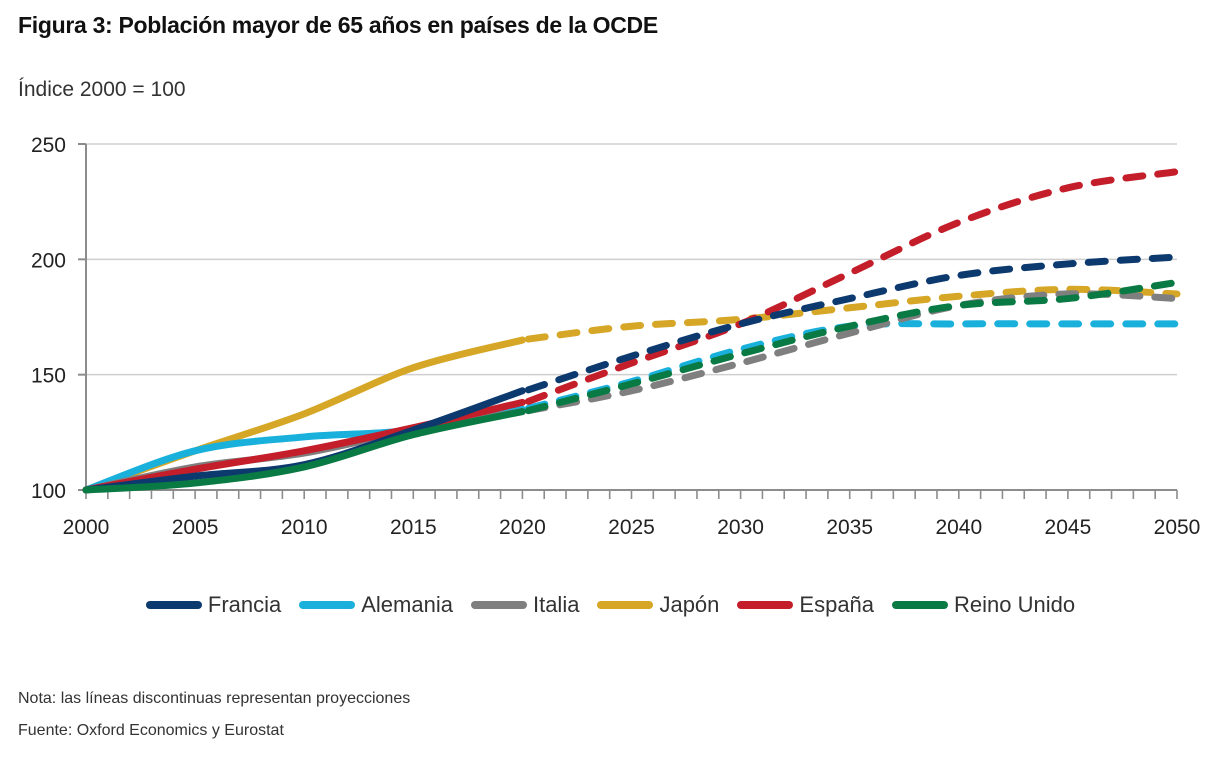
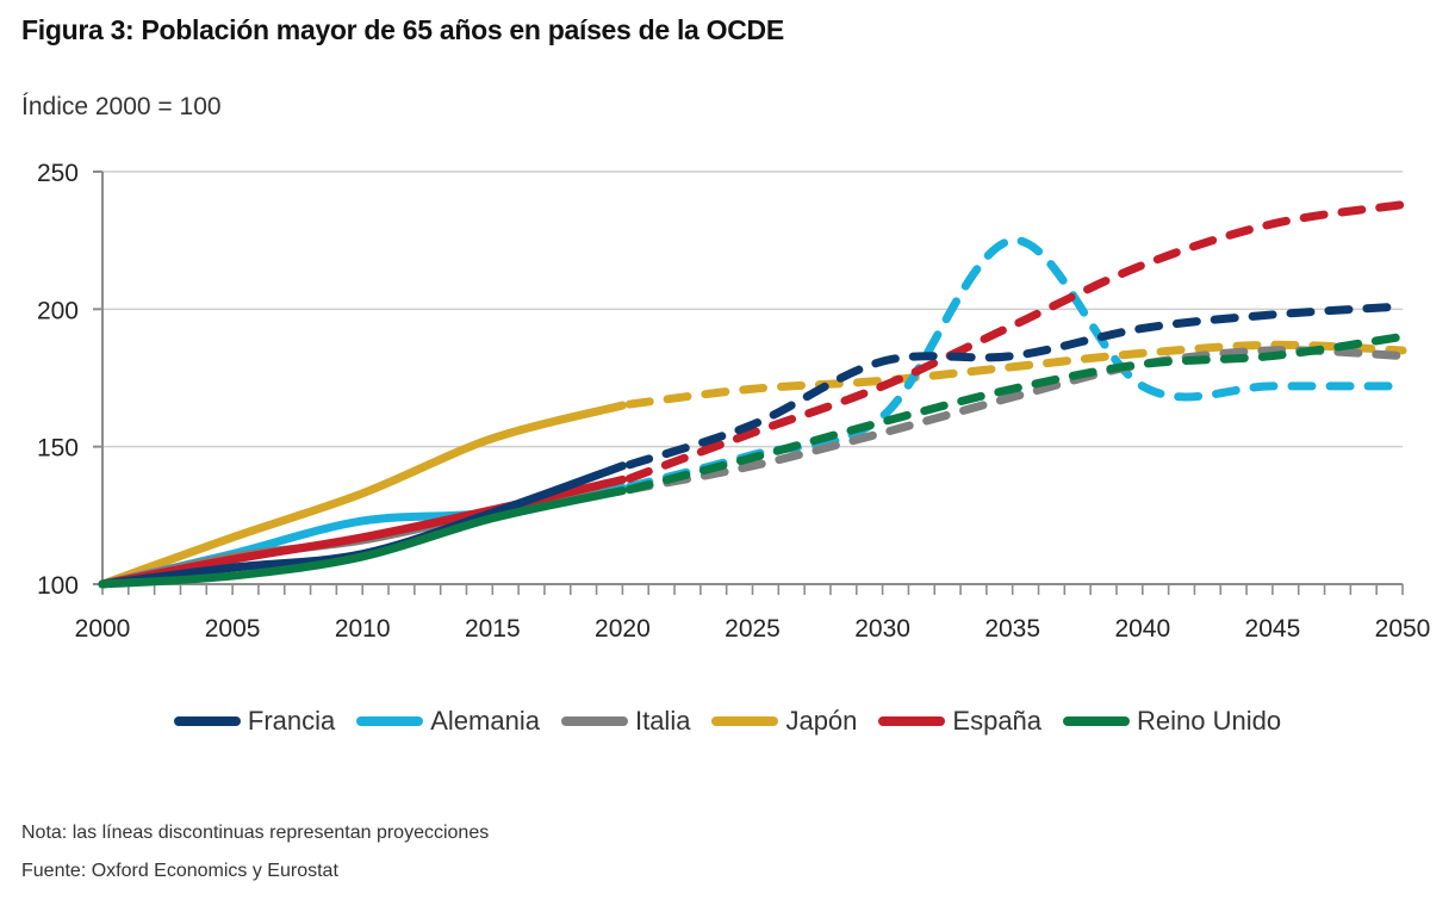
Alemania/2005: 117 -> 111
Francia/2030: 172 -> 181
Alemania/2035: 171 -> 225
